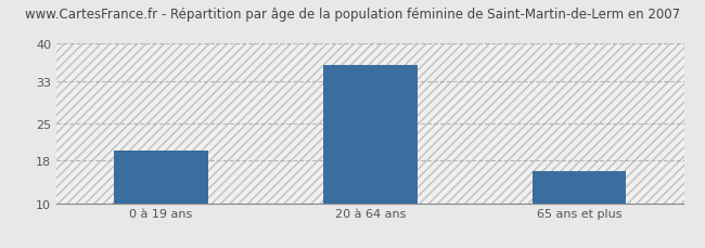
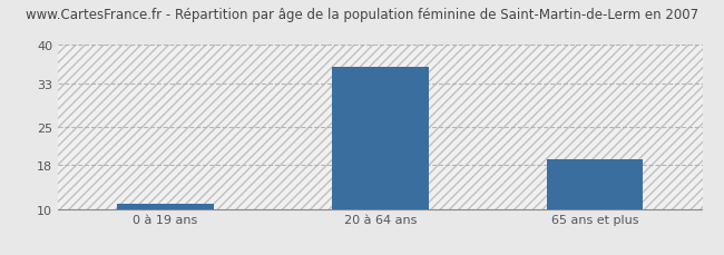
0 à 19 ans: 20 -> 11
65 ans et plus: 16 -> 19
